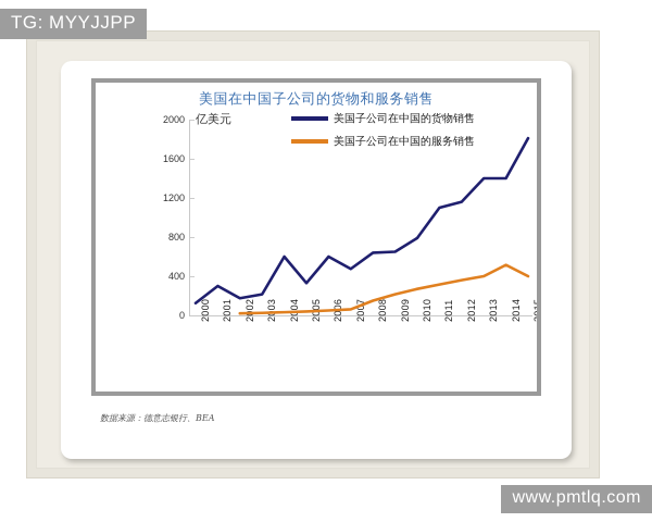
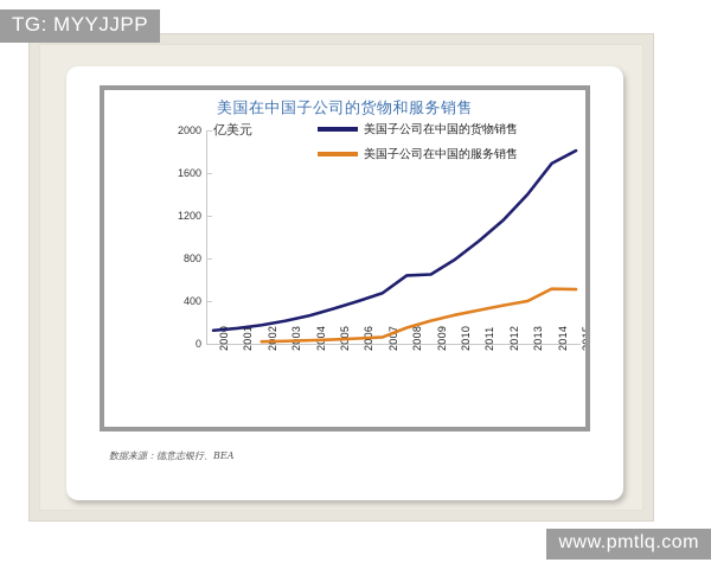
美国子公司在中国的货物销售/2001: 300 -> 100
美国子公司在中国的货物销售/2004: 600 -> 300
美国子公司在中国的货物销售/2006: 600 -> 400
美国子公司在中国的货物销售/2011: 1100 -> 1000
美国子公司在中国的货物销售/2014: 1400 -> 1700
美国子公司在中国的服务销售/2015: 400 -> 500
